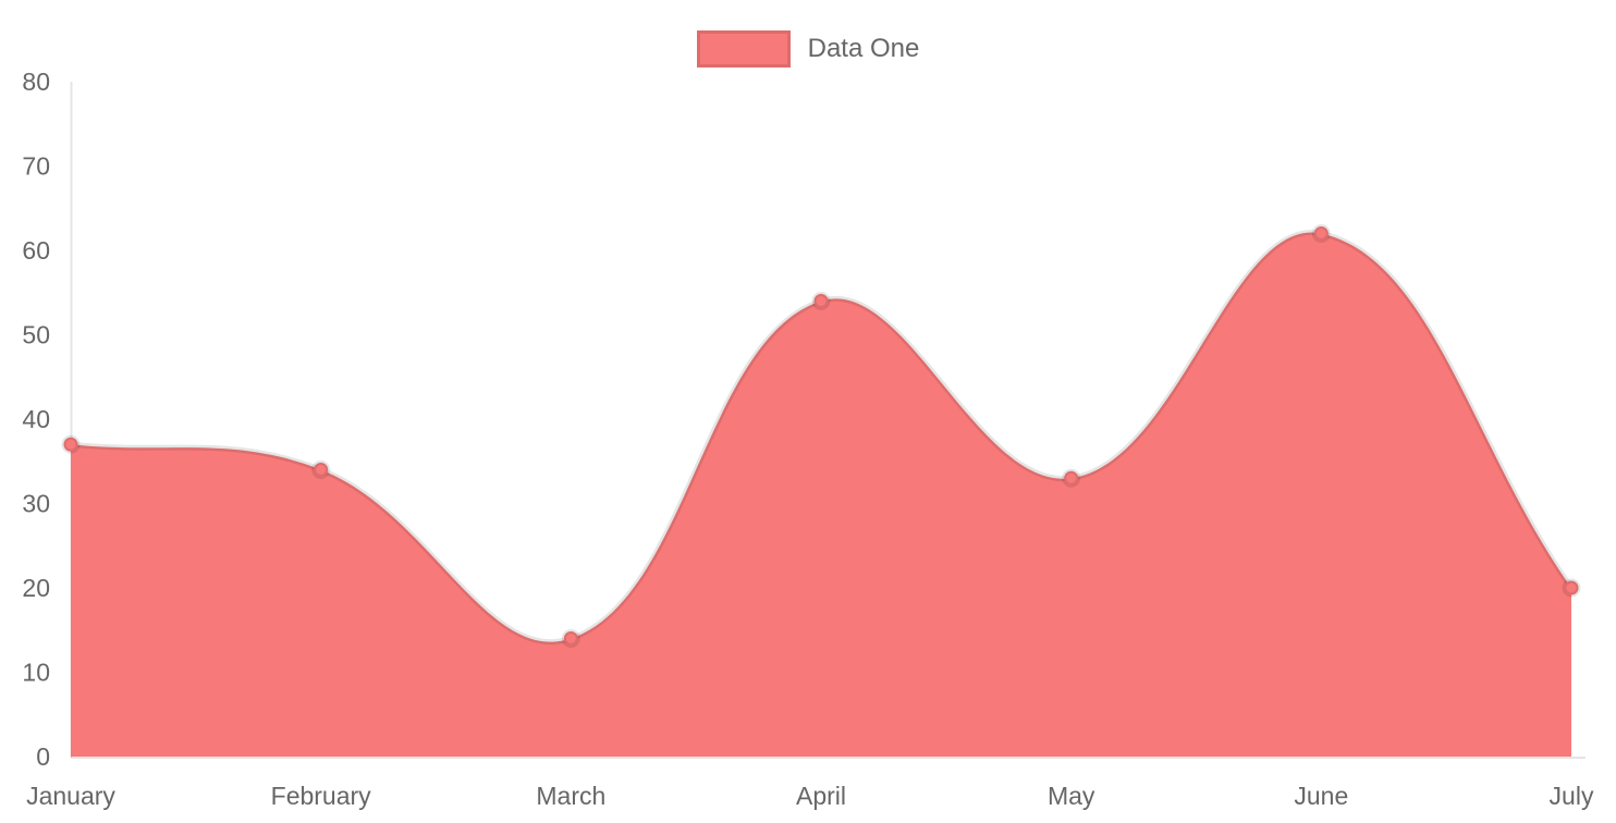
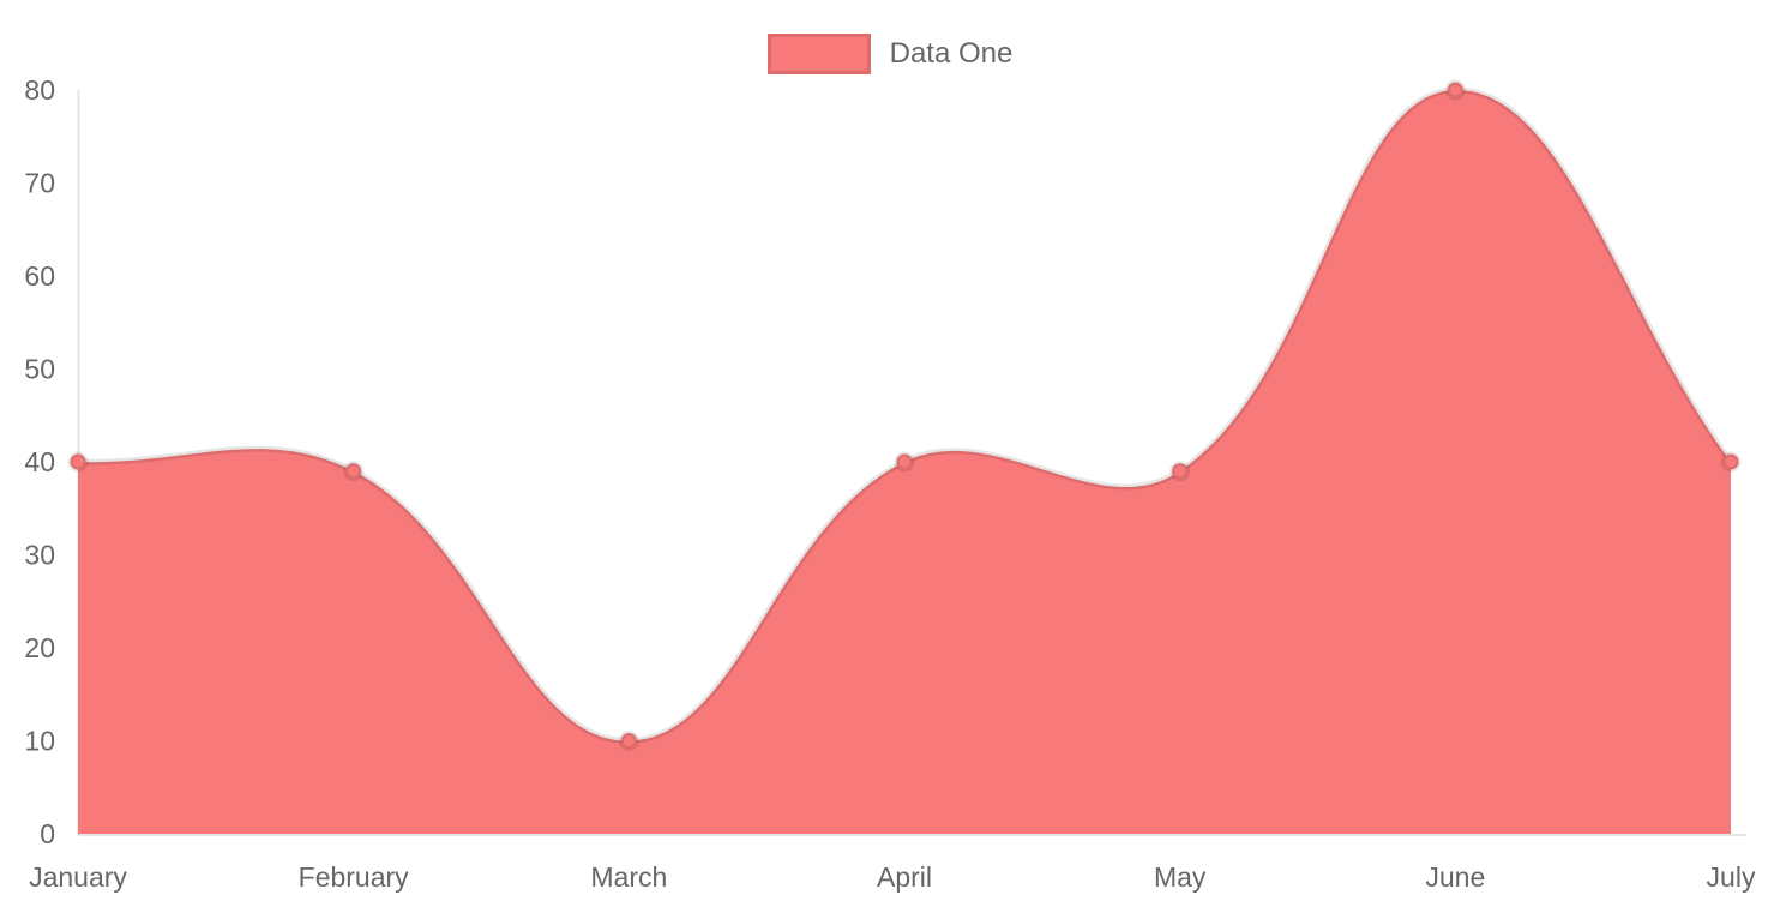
January: 37 -> 40
February: 34 -> 39
March: 14 -> 10
April: 54 -> 40
May: 33 -> 39
June: 62 -> 80
July: 20 -> 40
